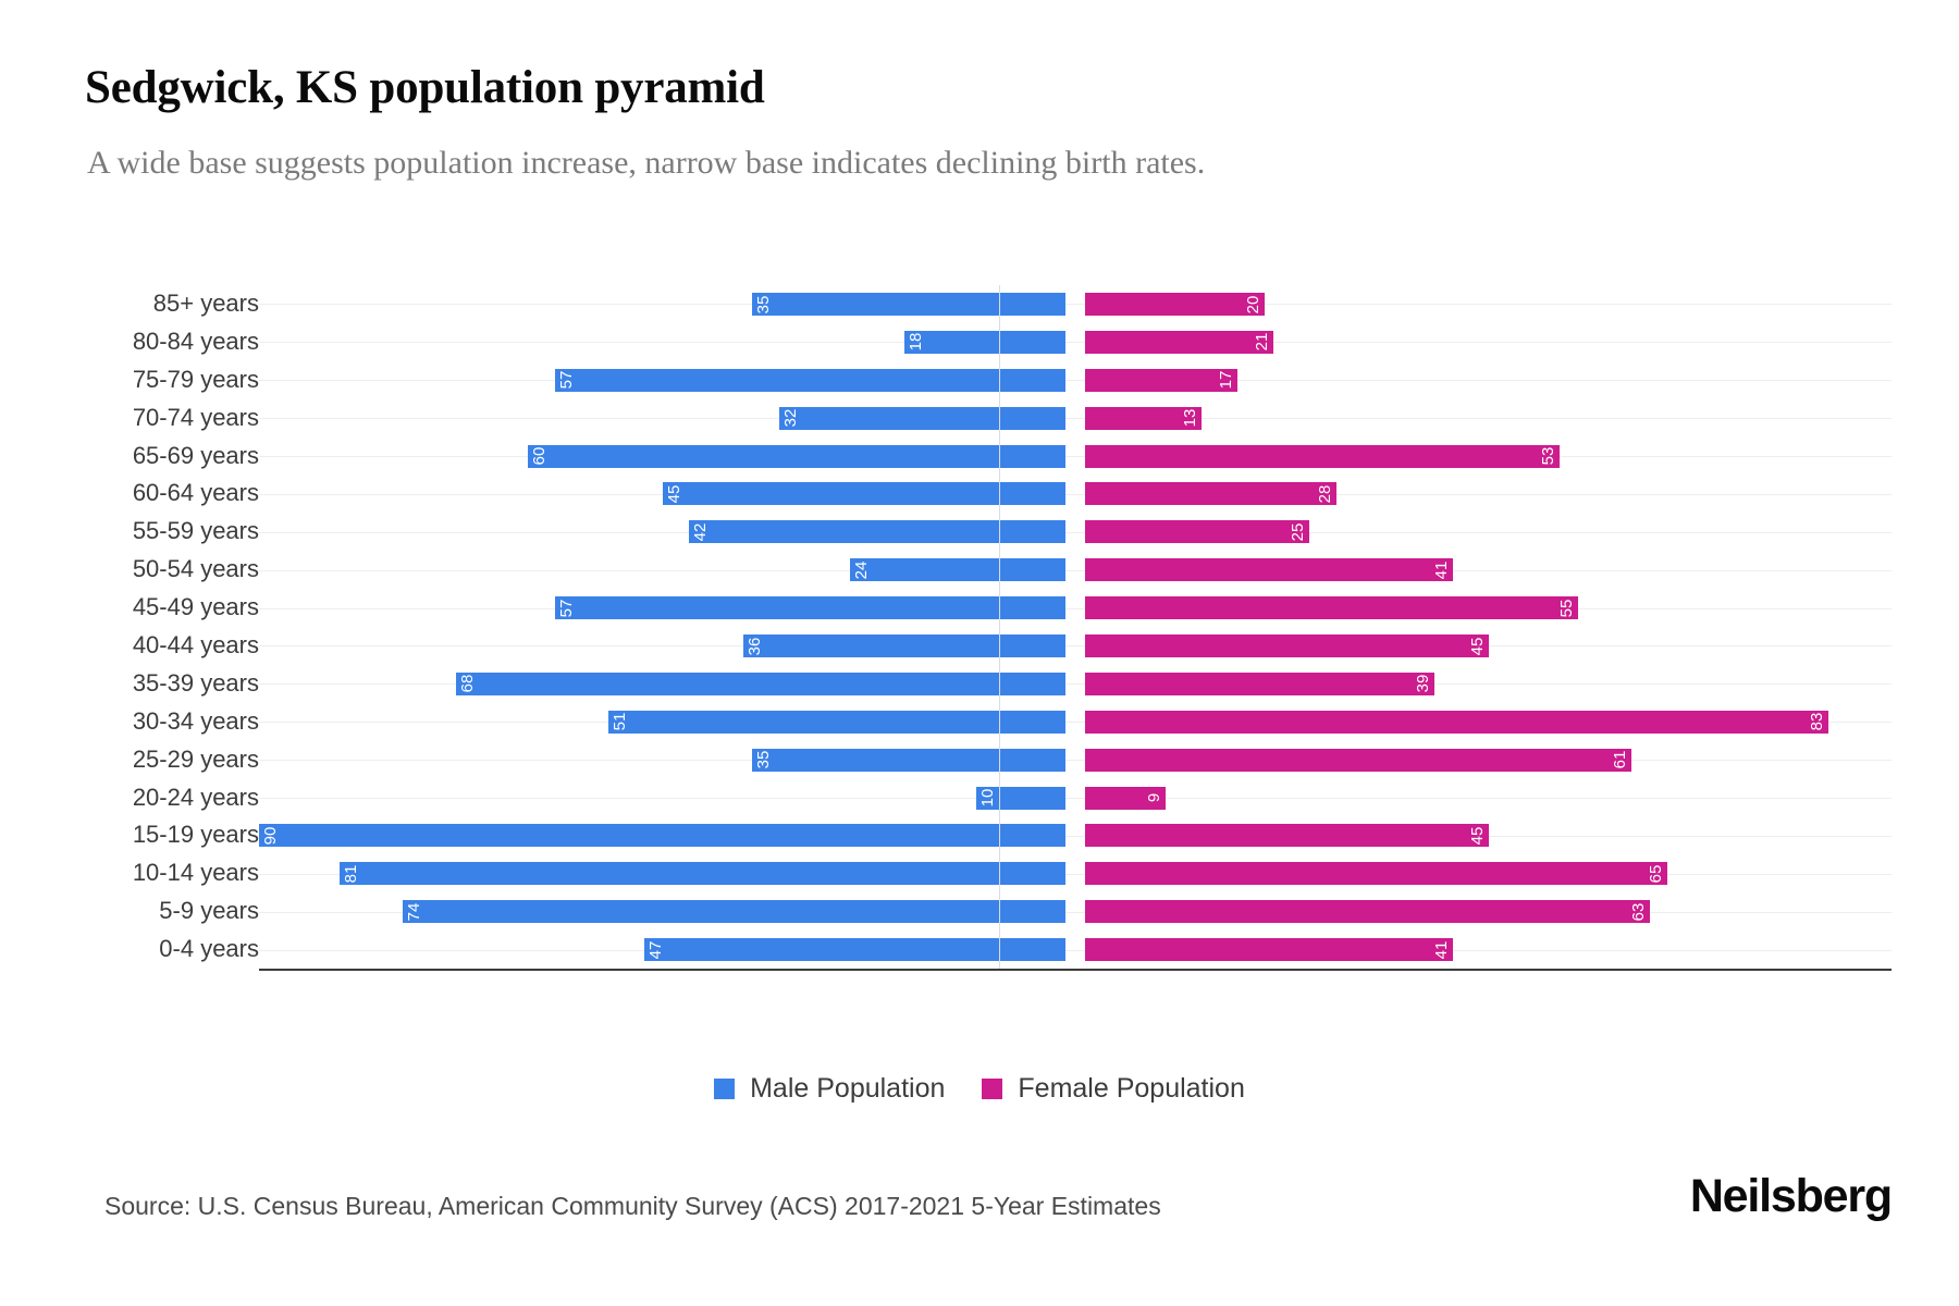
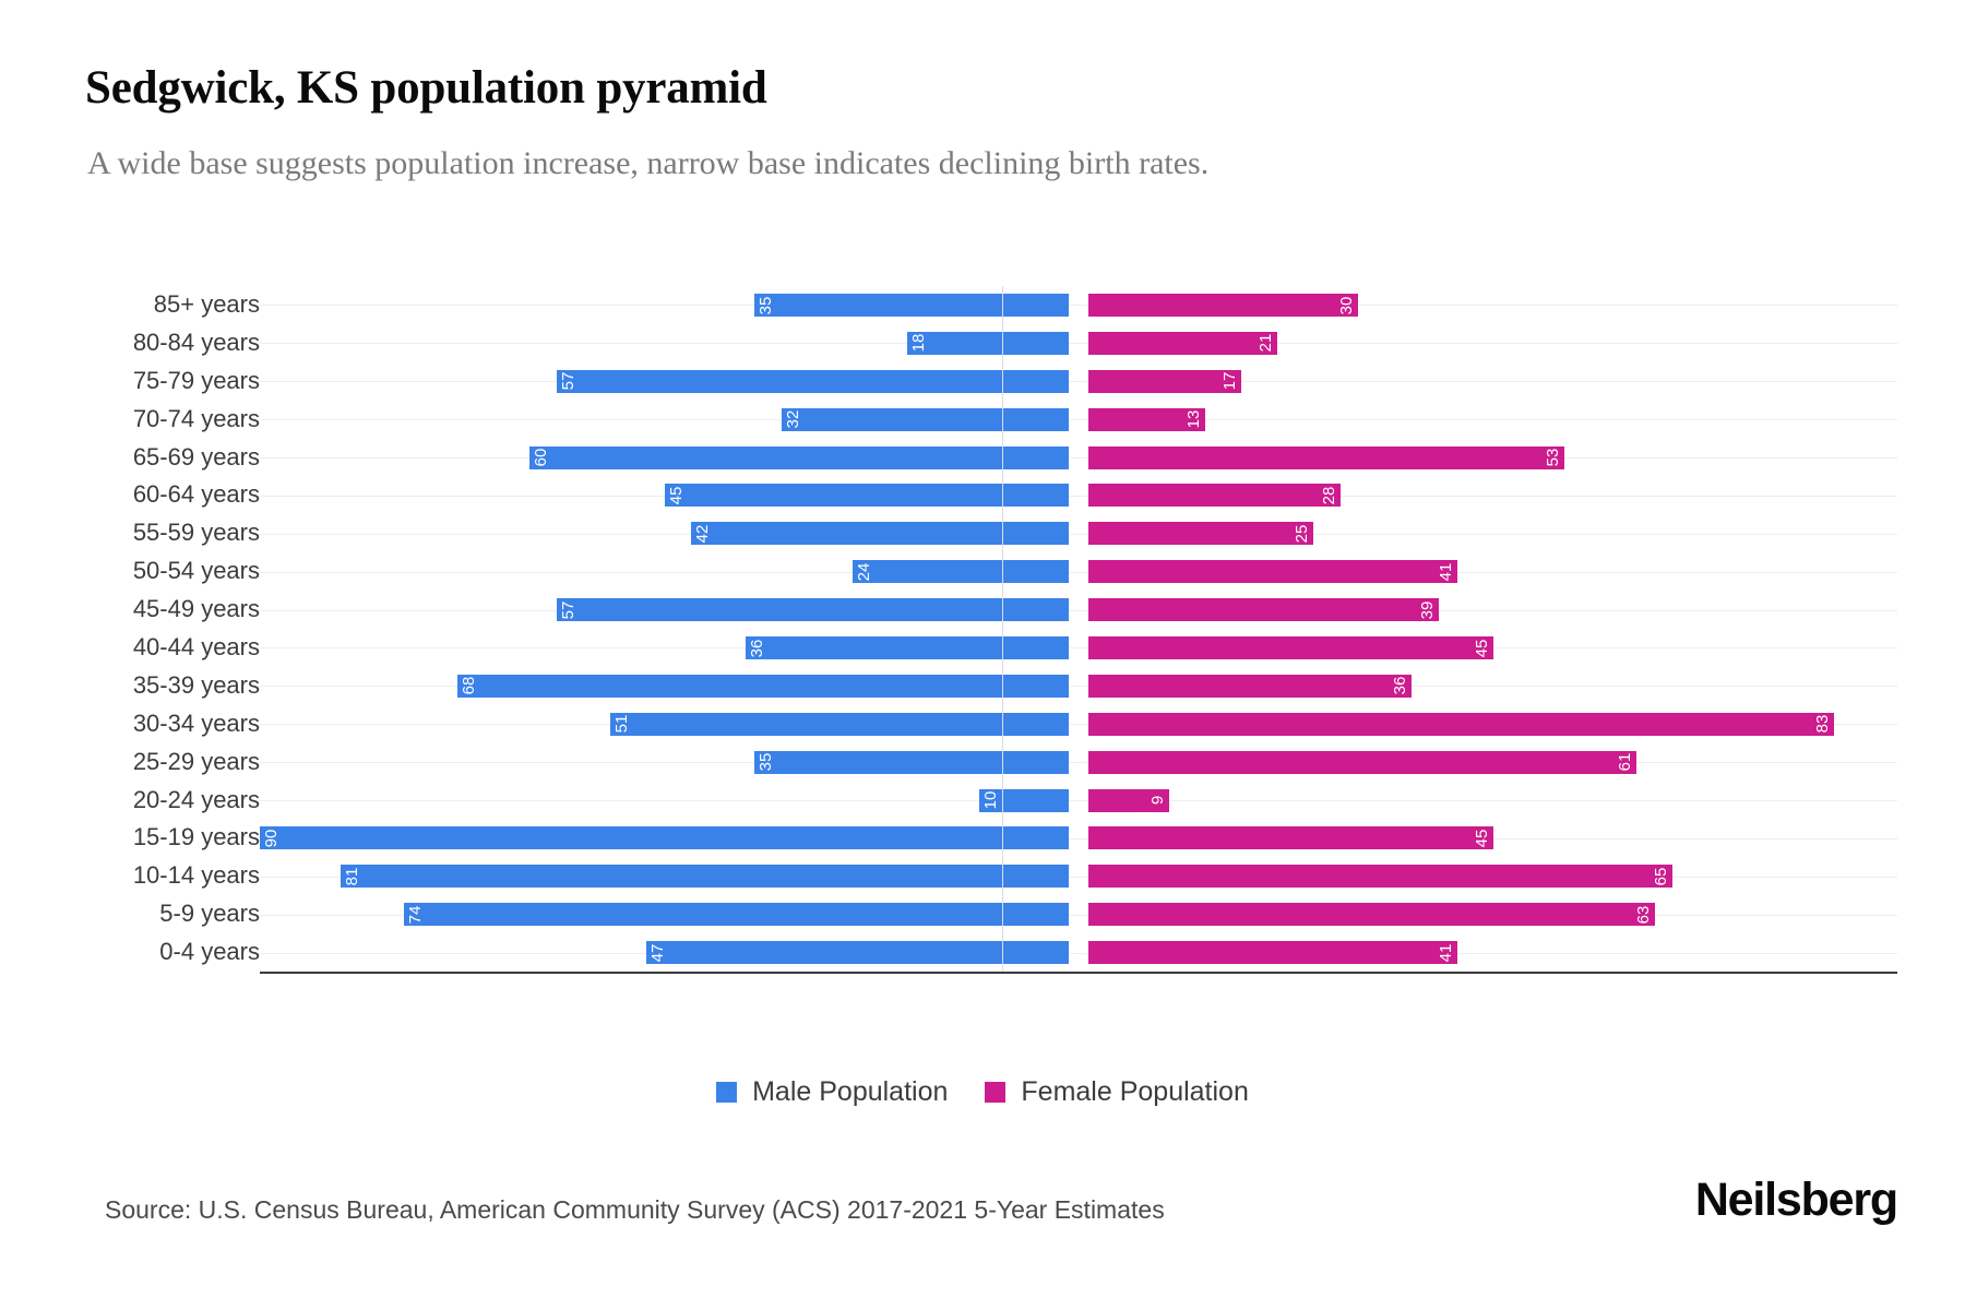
Female Population/85+ years: 20 -> 30
Female Population/45-49 years: 55 -> 39
Female Population/35-39 years: 39 -> 36
